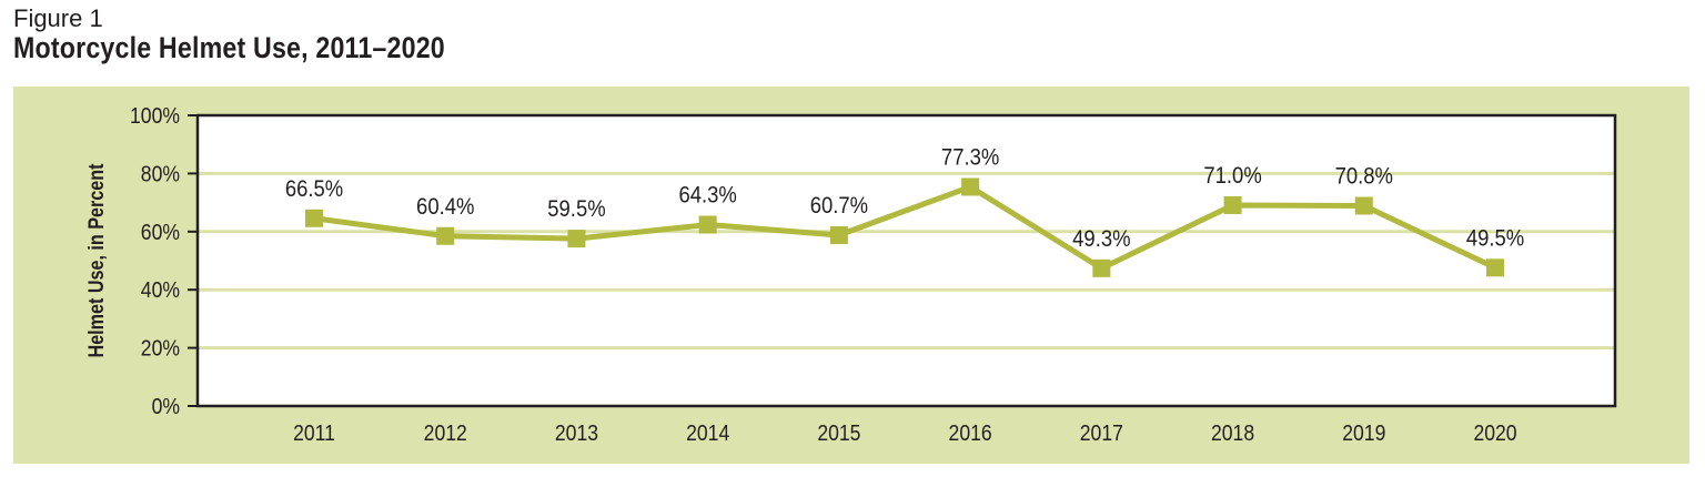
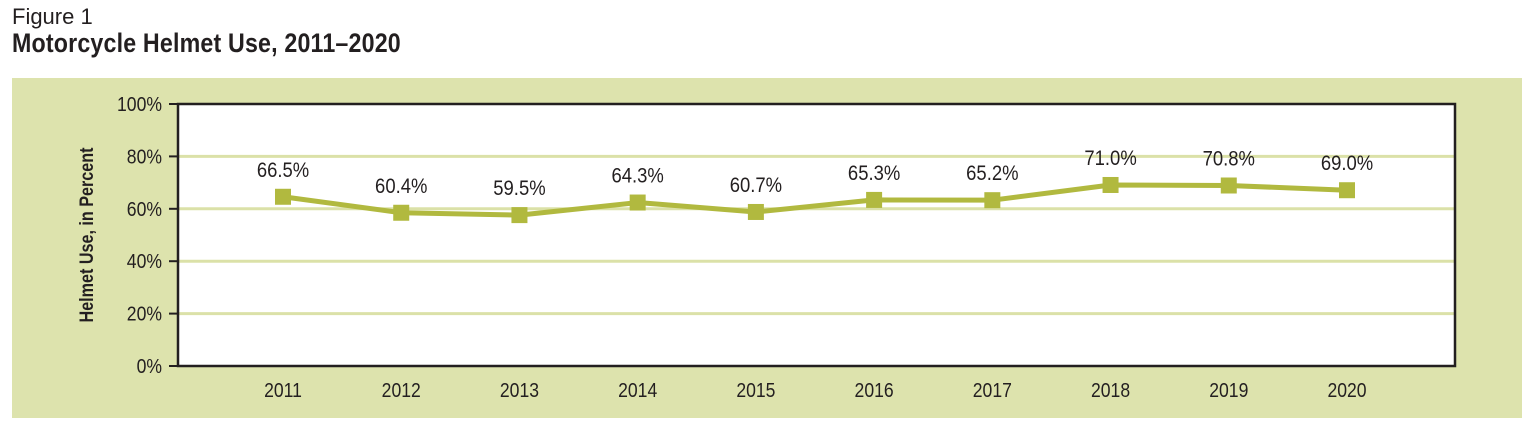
2016: 77.3% -> 65.3%
2017: 49.3% -> 65.2%
2020: 49.5% -> 69.0%
